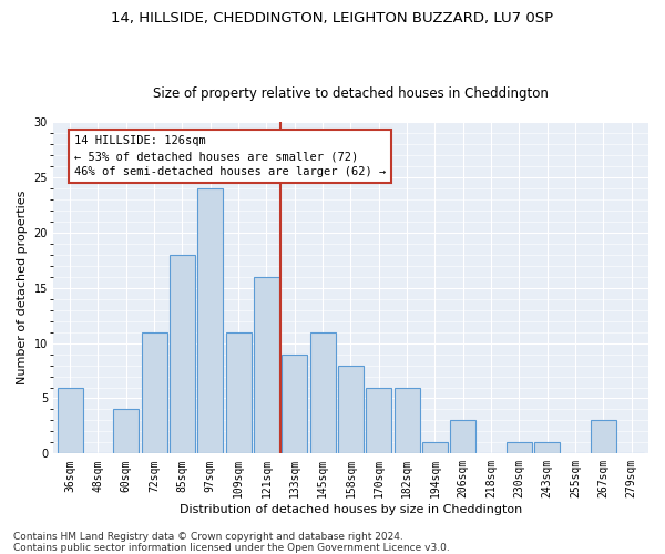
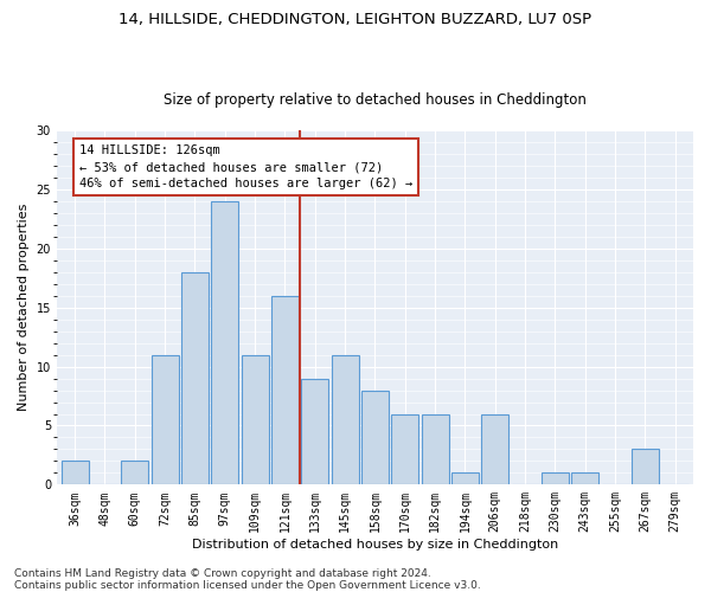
36sqm: 6 -> 2
60sqm: 4 -> 2
206sqm: 3 -> 6
